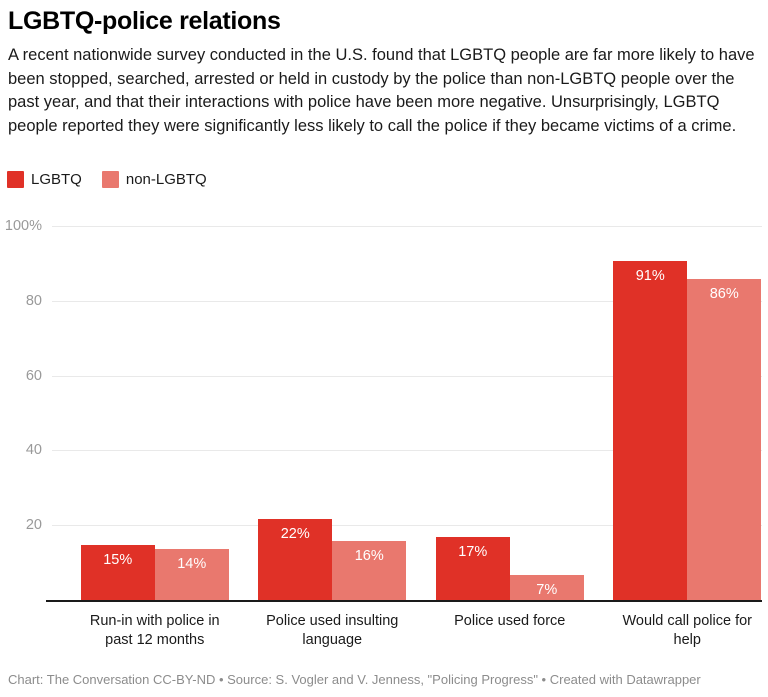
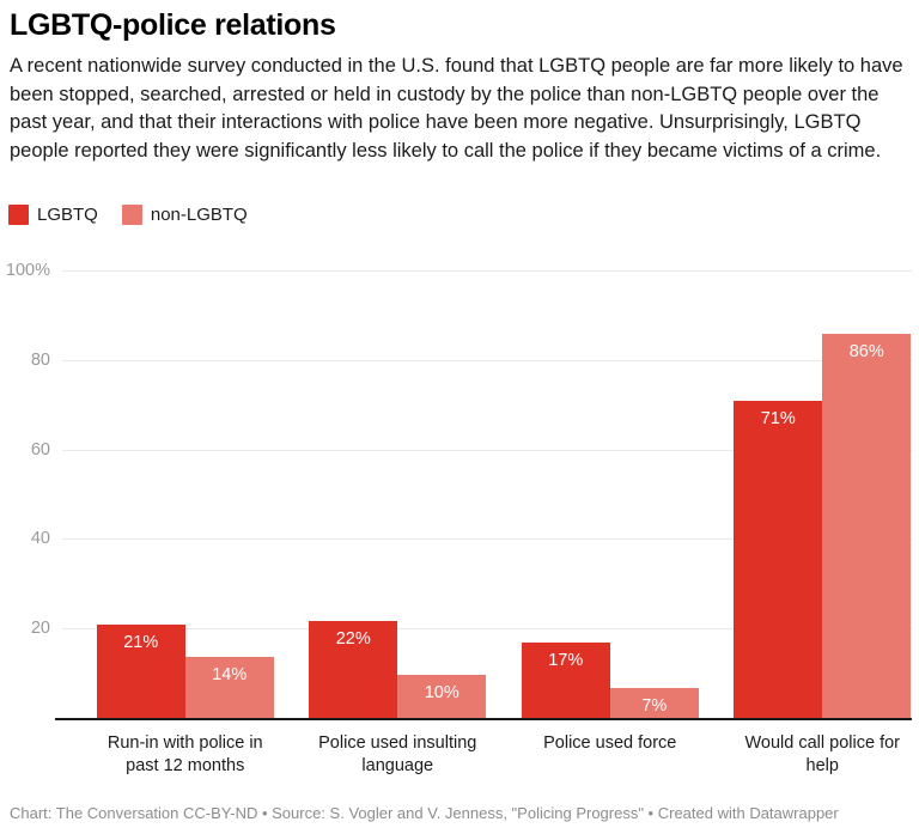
LGBTQ/Run-in with police in past 12 months: 15% -> 21%
non-LGBTQ/Police used insulting language: 16% -> 10%
LGBTQ/Would call police for help: 91% -> 71%
